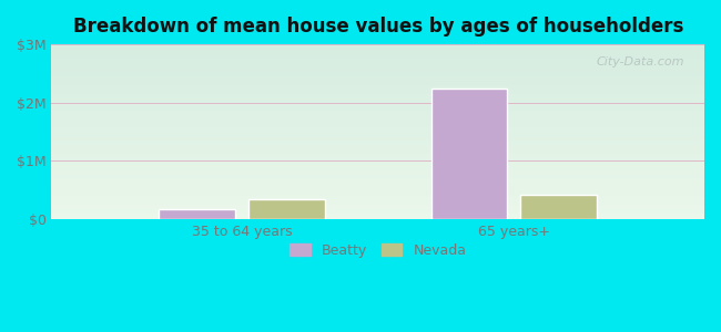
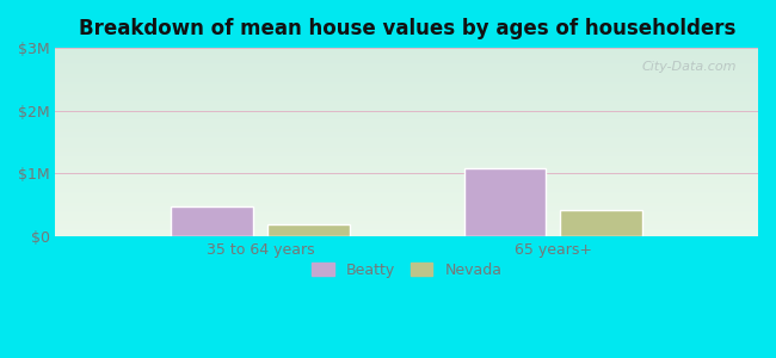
Beatty/35 to 64 years: $0.18M -> $0.48M
Nevada/35 to 64 years: $0.34M -> $0.18M
Beatty/65 years+: $2.25M -> $1.08M
